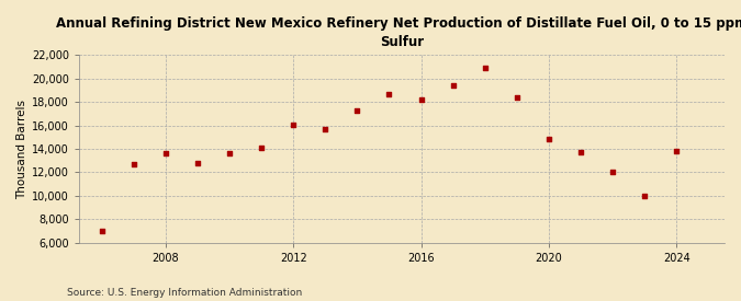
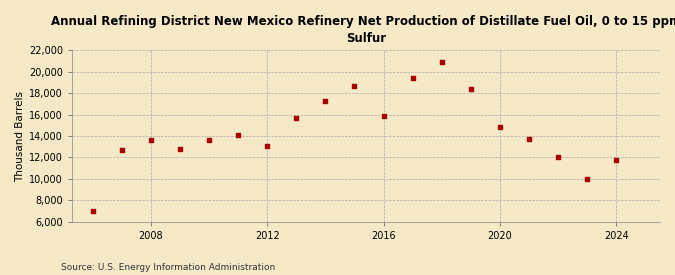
2012: 16,100 -> 13,100
2016: 18,200 -> 15,900
2024: 13,800 -> 11,800
